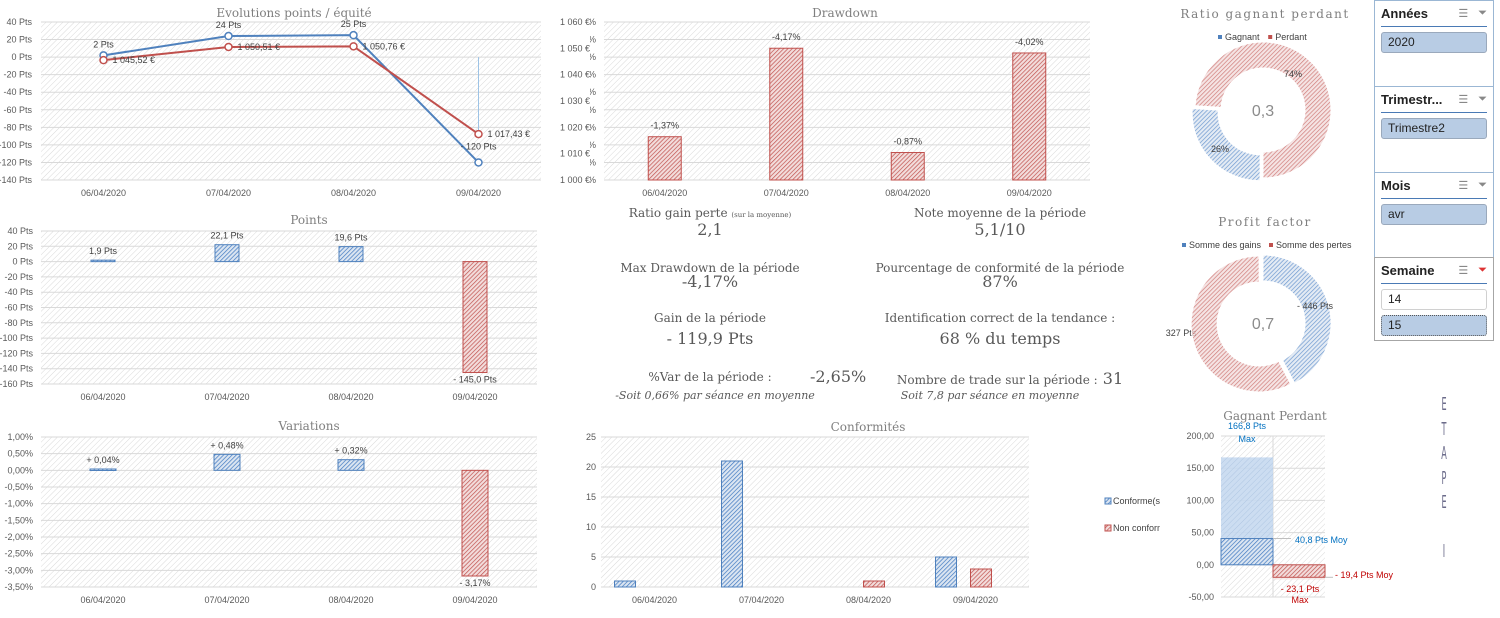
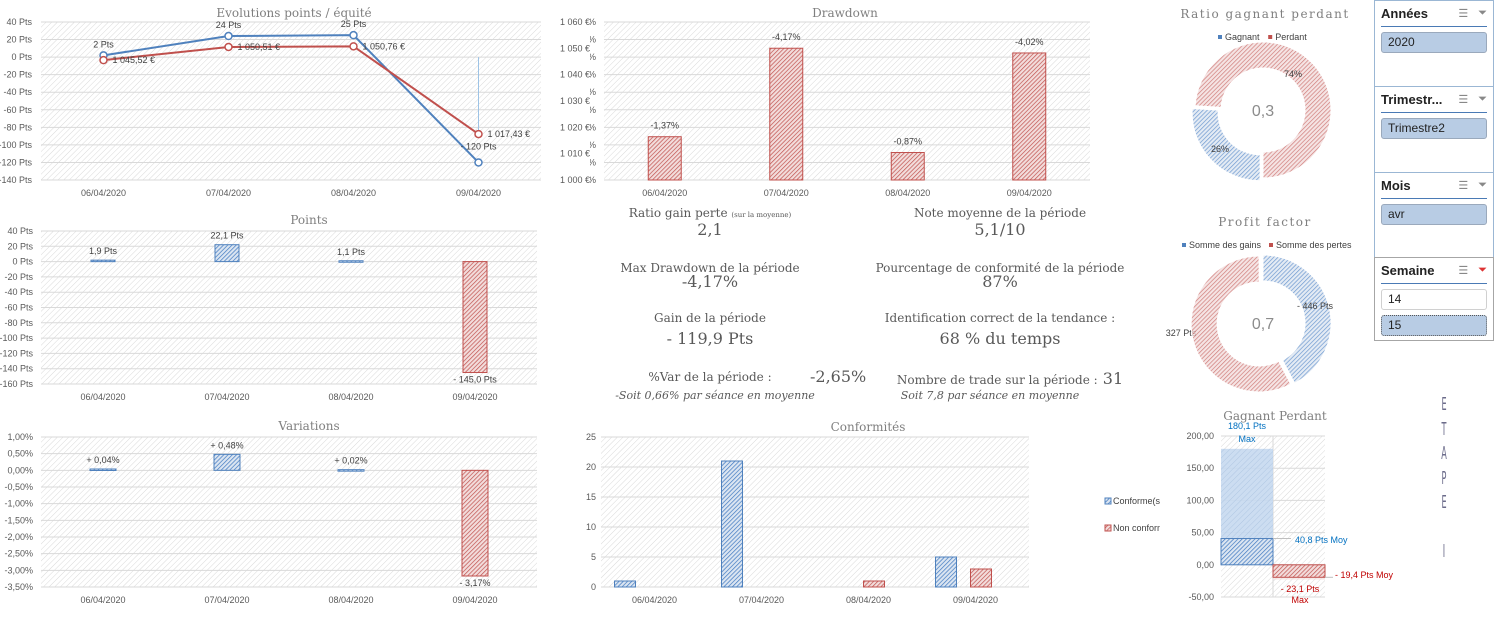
Points/08/04/2020: 19,6 -> 1,1
Variations/08/04/2020: 0,32% -> 0,02%
Gagnant Perdant/Max/Gagnant: 166,8 -> 180,1
